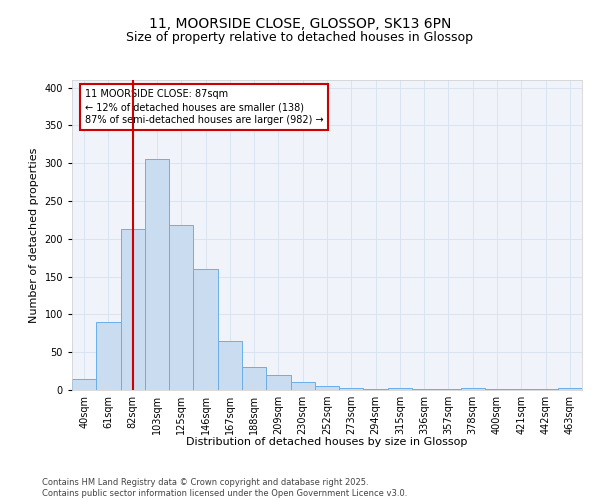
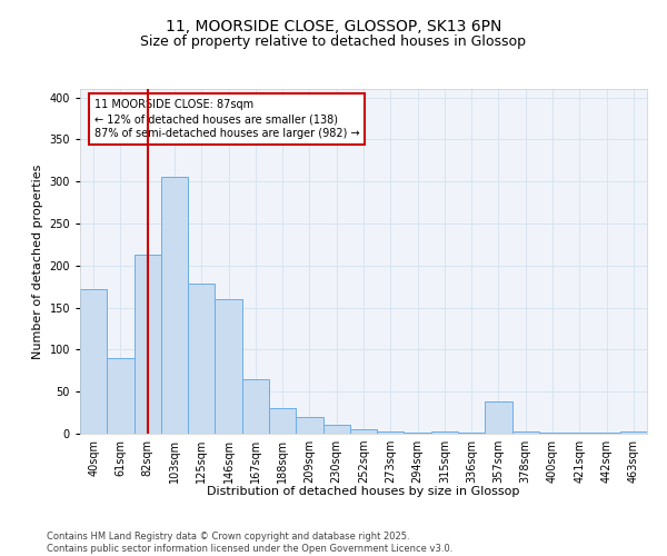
40sqm: 15 -> 172
125sqm: 218 -> 178
357sqm: 1 -> 38
